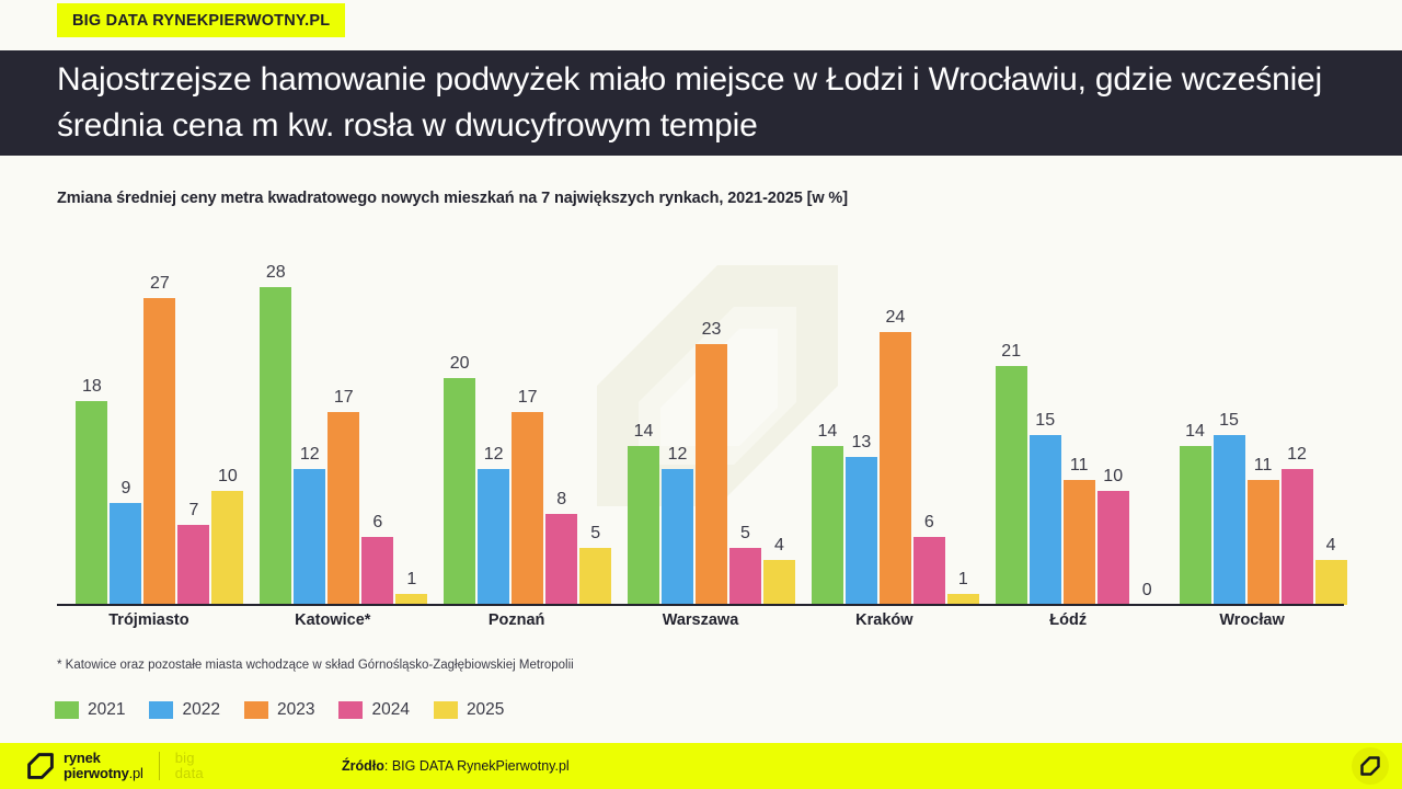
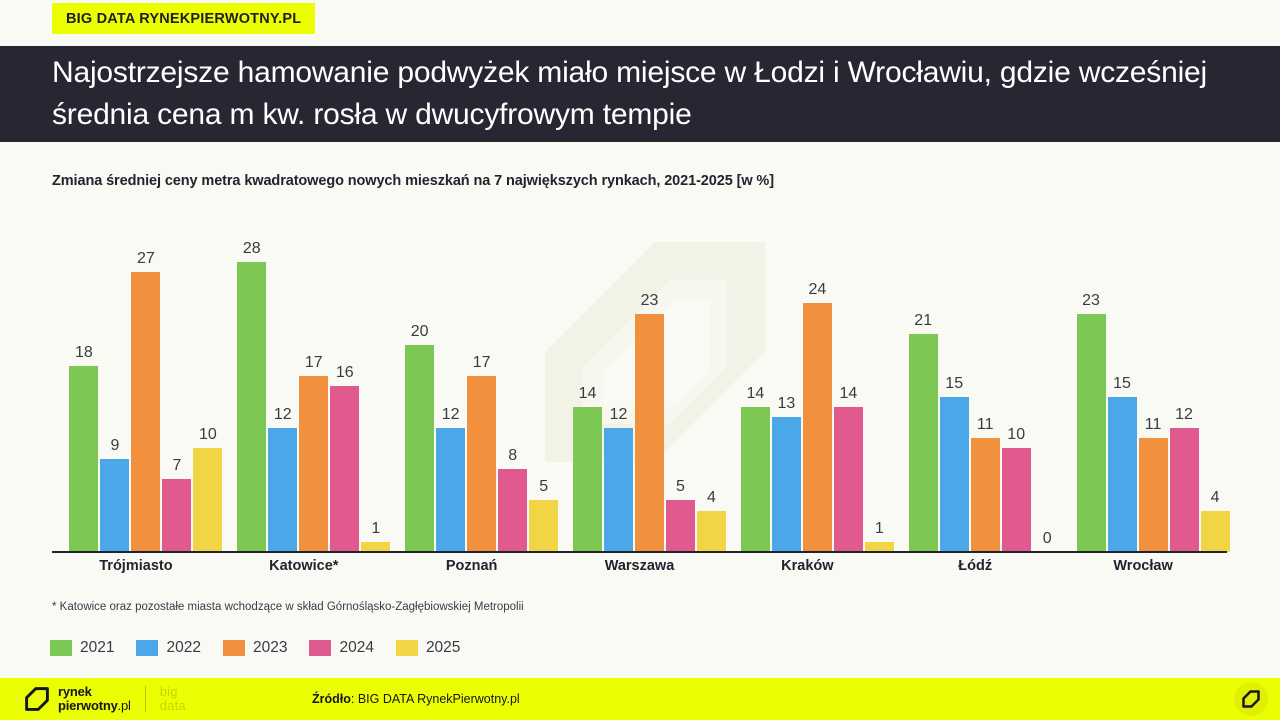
2024/Katowice*: 6 -> 16
2024/Kraków: 6 -> 14
2021/Wrocław: 14 -> 23
